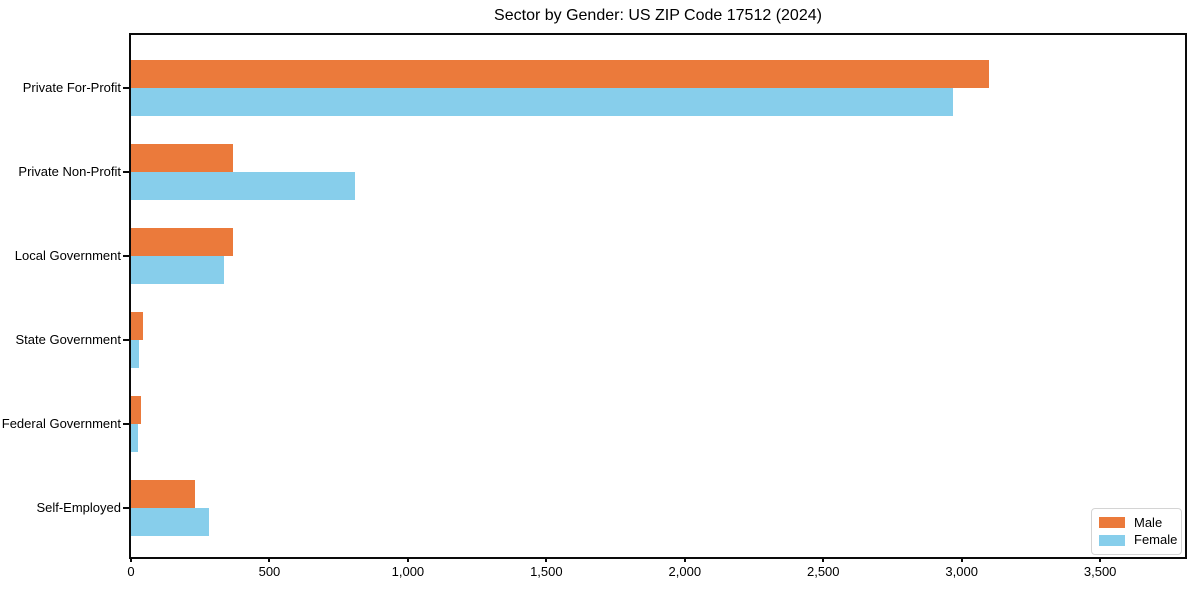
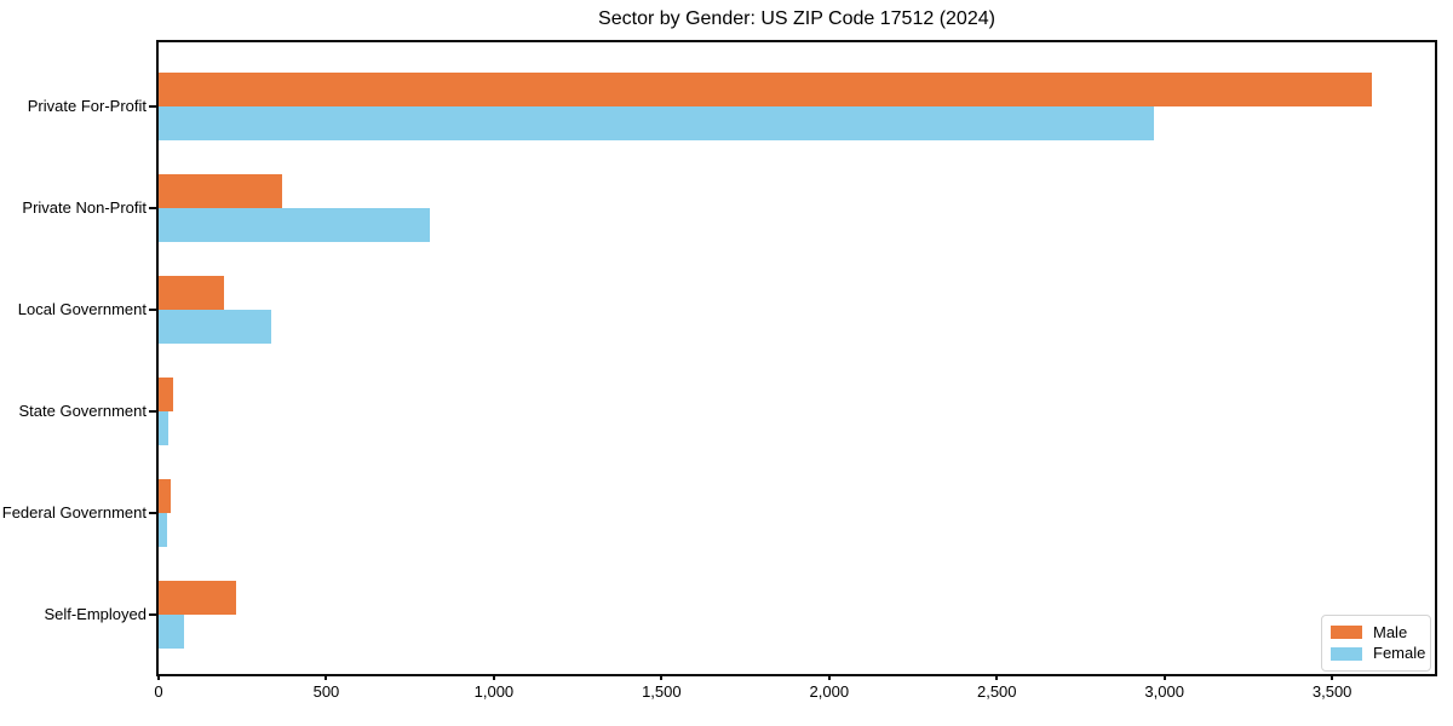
Male/Private For-Profit: 3100 -> 3620
Male/Local Government: 370 -> 200
Female/Self-Employed: 280 -> 80
